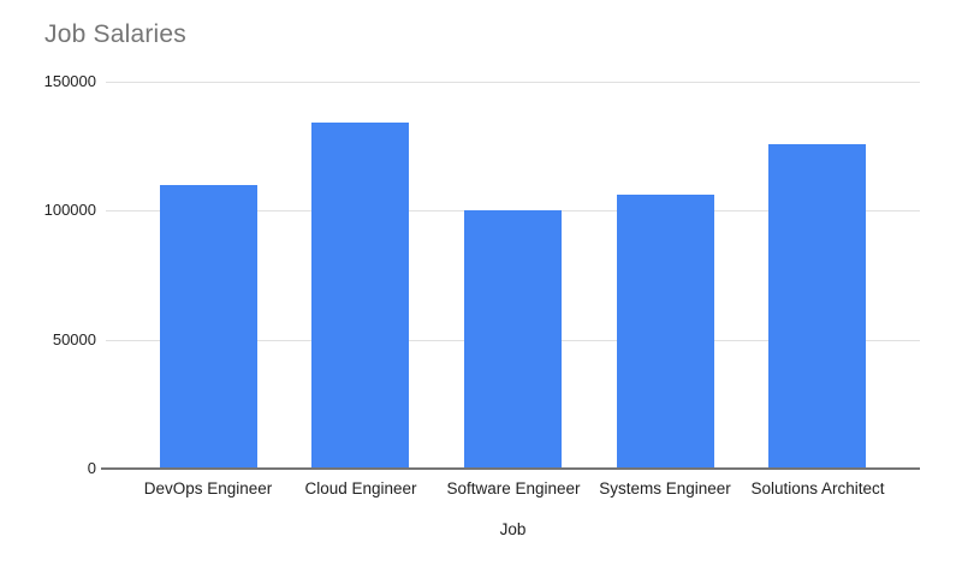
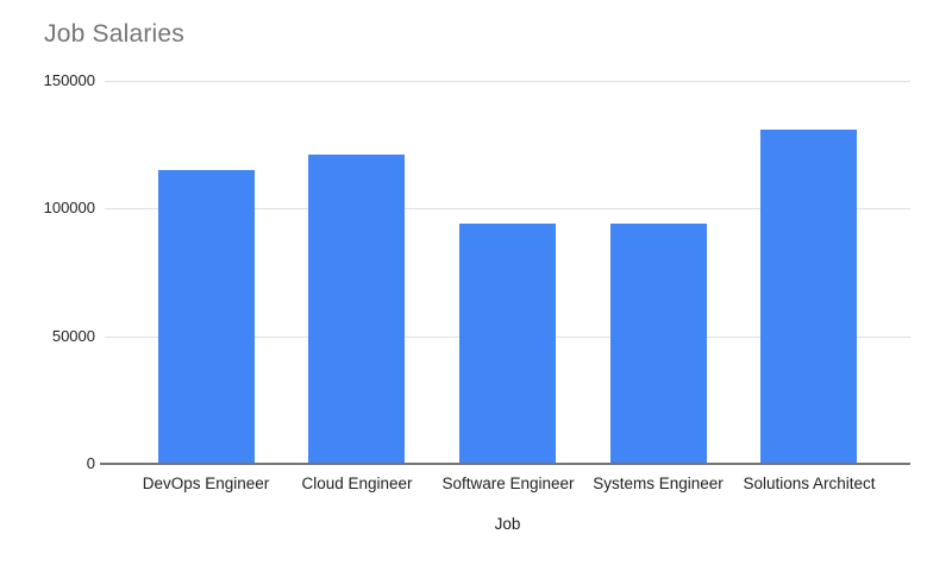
DevOps Engineer: 110000 -> 115000
Cloud Engineer: 134000 -> 121000
Software Engineer: 100000 -> 94000
Systems Engineer: 106000 -> 94000
Solutions Architect: 126000 -> 131000
